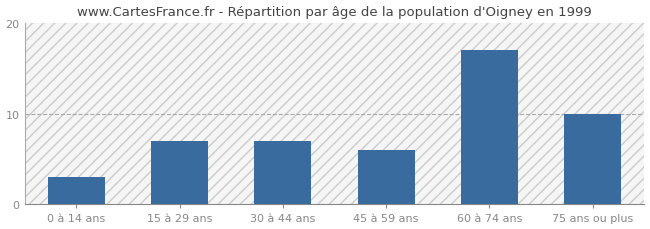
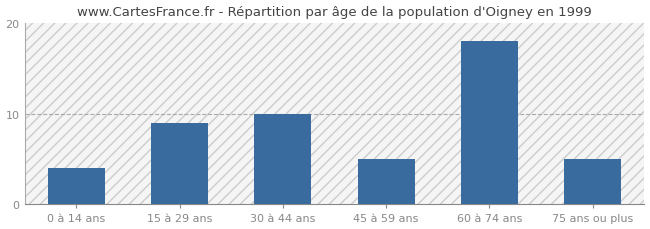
0 à 14 ans: 3 -> 4
15 à 29 ans: 7 -> 9
30 à 44 ans: 7 -> 10
45 à 59 ans: 6 -> 5
60 à 74 ans: 17 -> 18
75 ans ou plus: 10 -> 5
